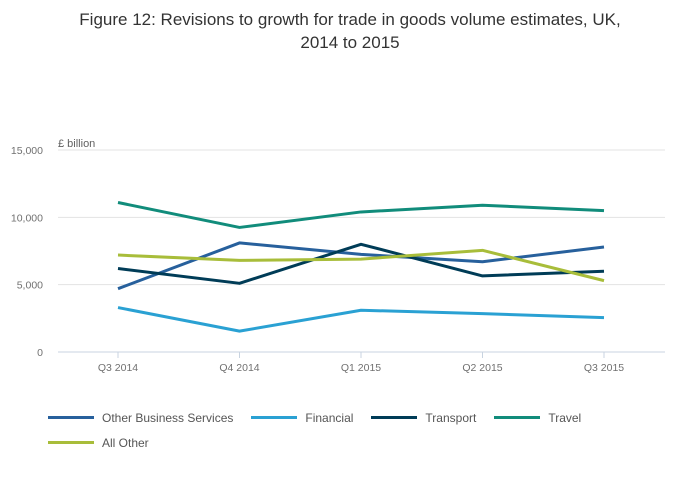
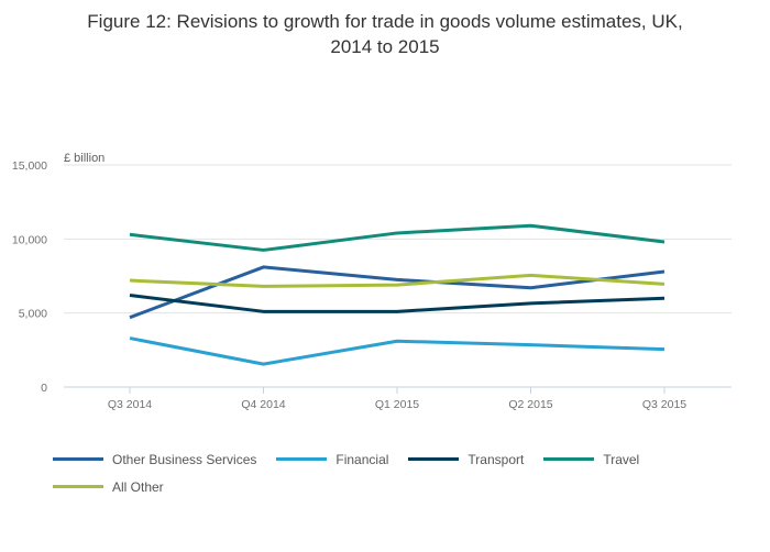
Travel/Q3 2014: 11100 -> 10300
Transport/Q1 2015: 8000 -> 5100
Travel/Q3 2015: 10500 -> 9800
All Other/Q3 2015: 5300 -> 7000
